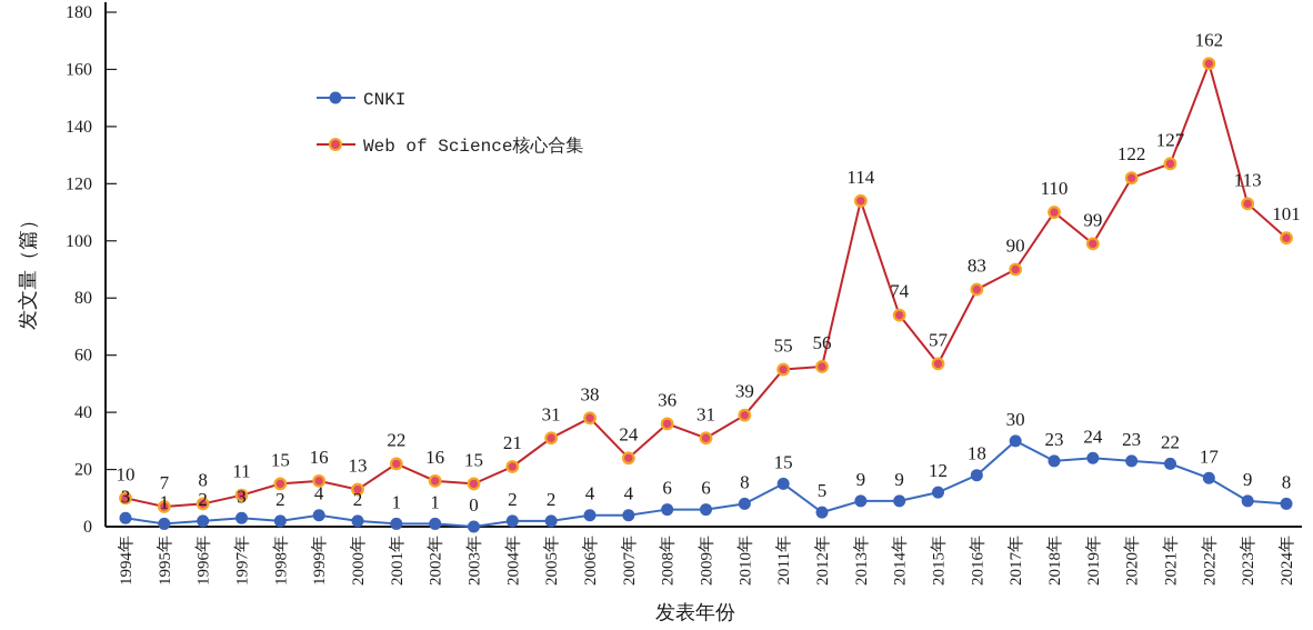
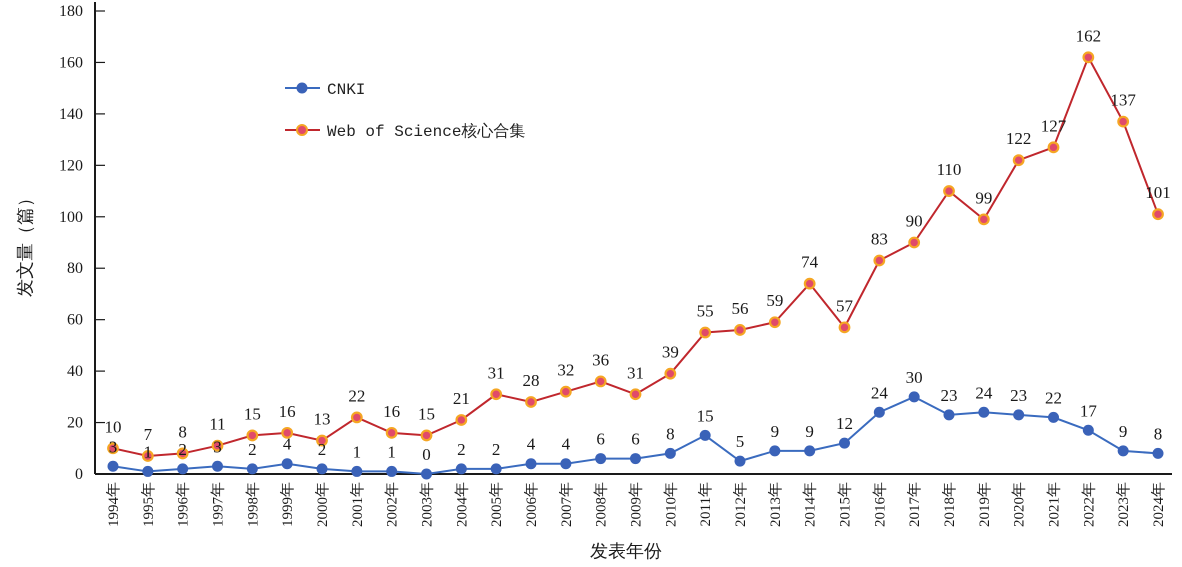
Web of Science核心合集/2006年: 38 -> 28
Web of Science核心合集/2007年: 24 -> 32
Web of Science核心合集/2013年: 114 -> 59
CNKI/2016年: 18 -> 24
Web of Science核心合集/2023年: 113 -> 137
